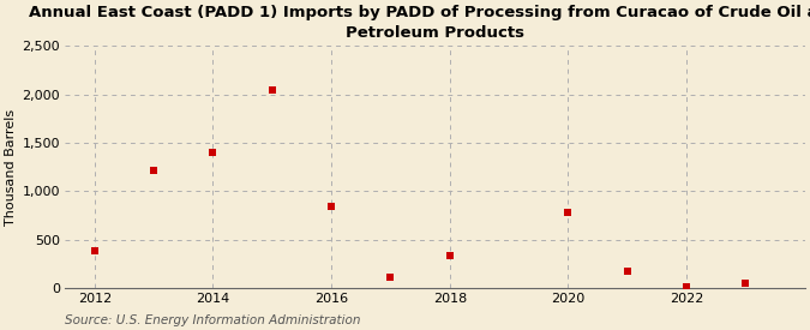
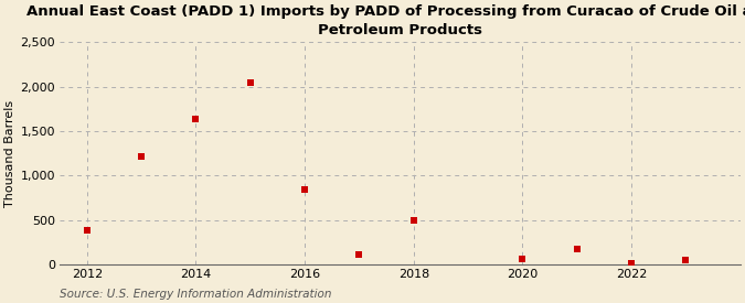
2014: 1,400 -> 1,640
2018: 340 -> 500
2020: 780 -> 60
